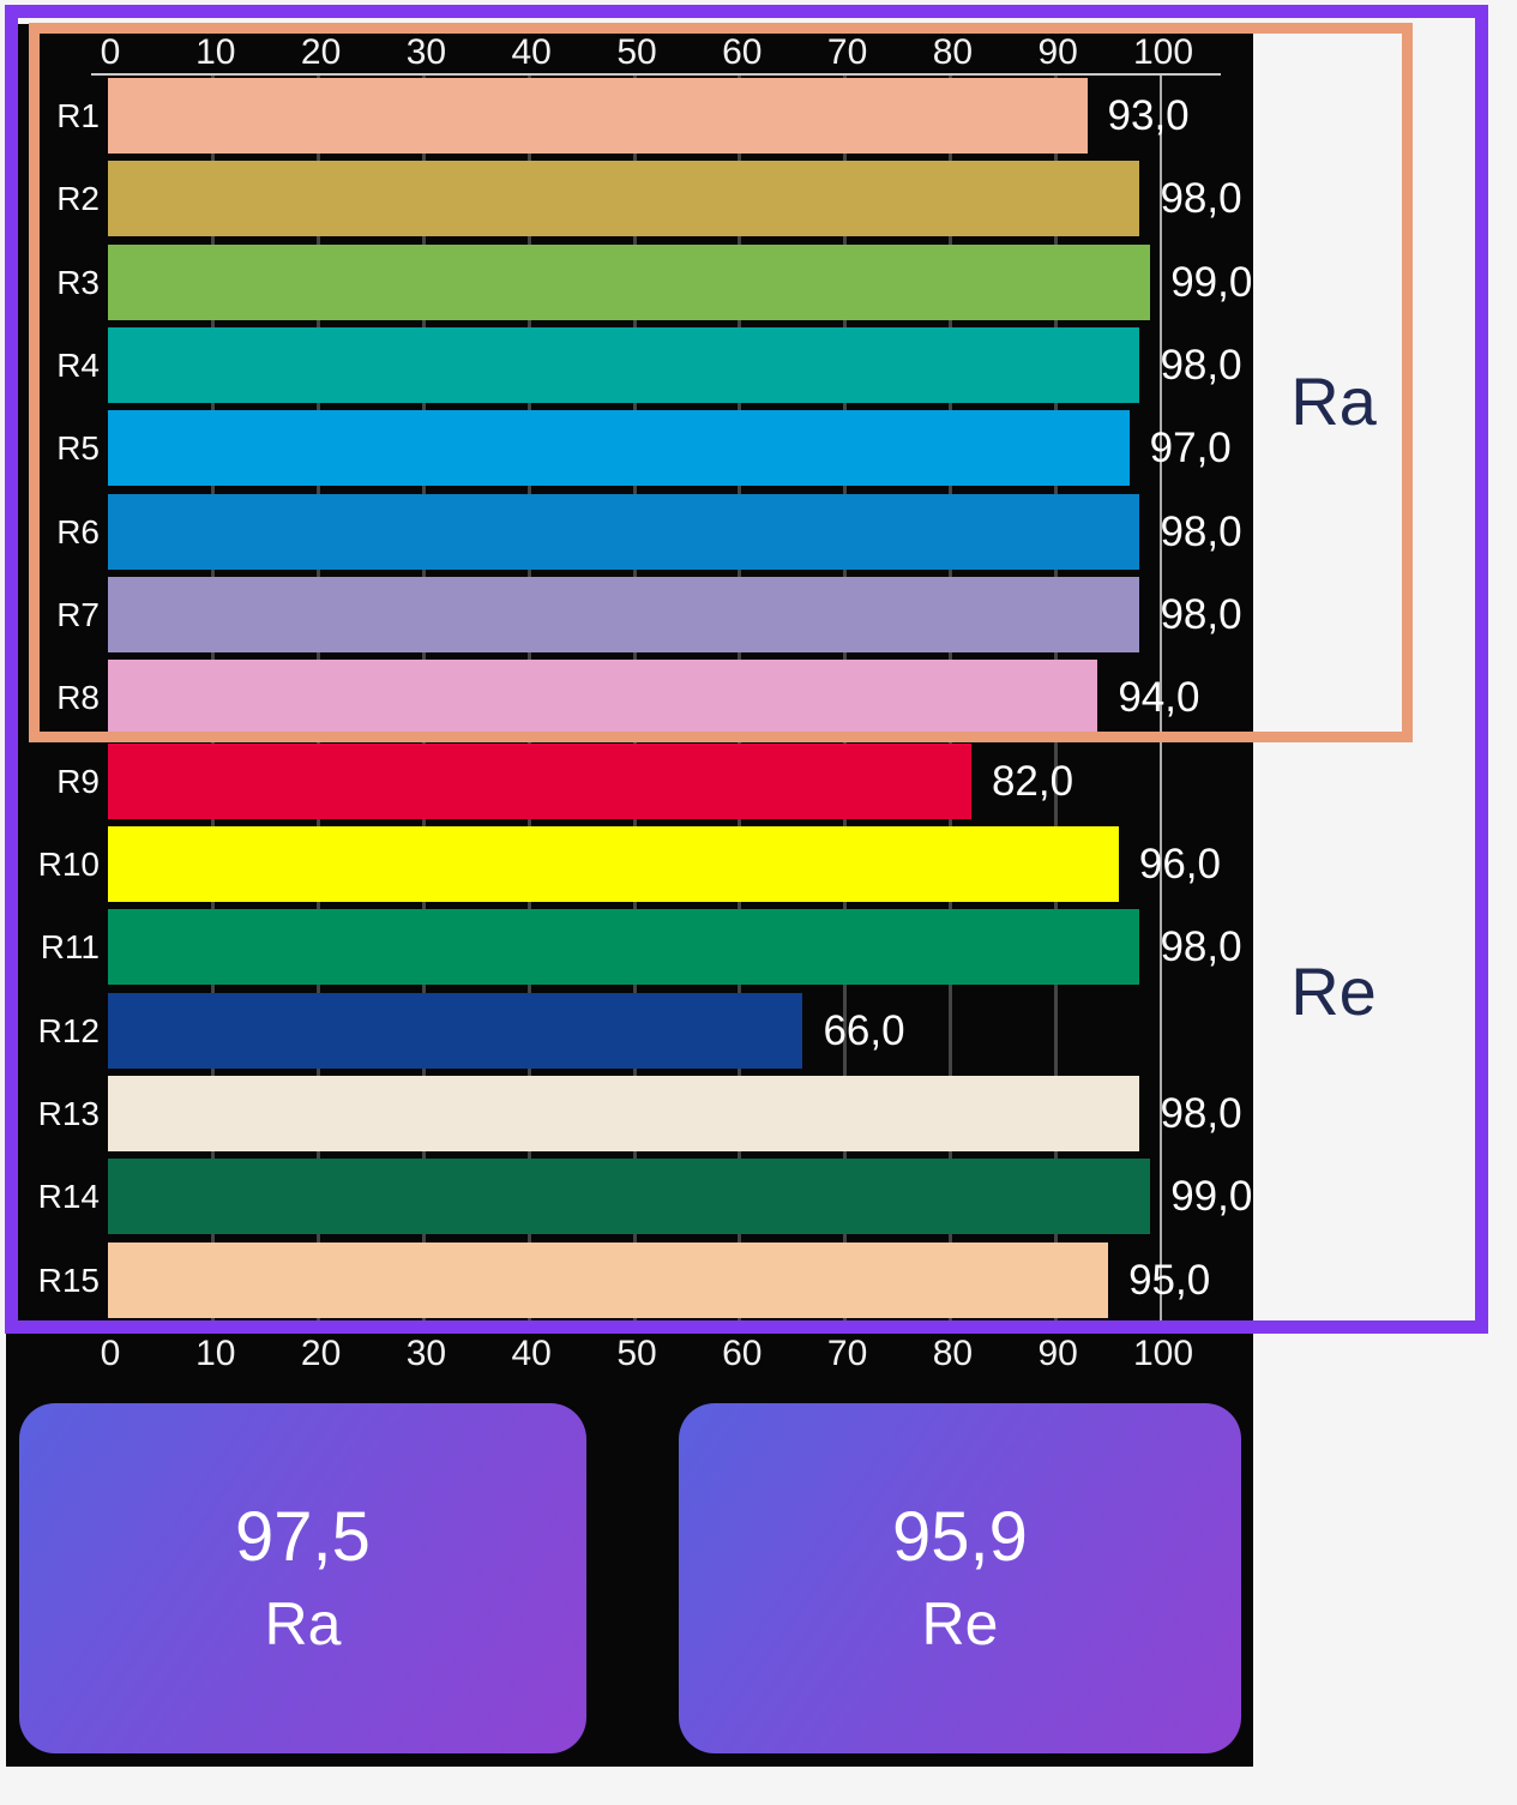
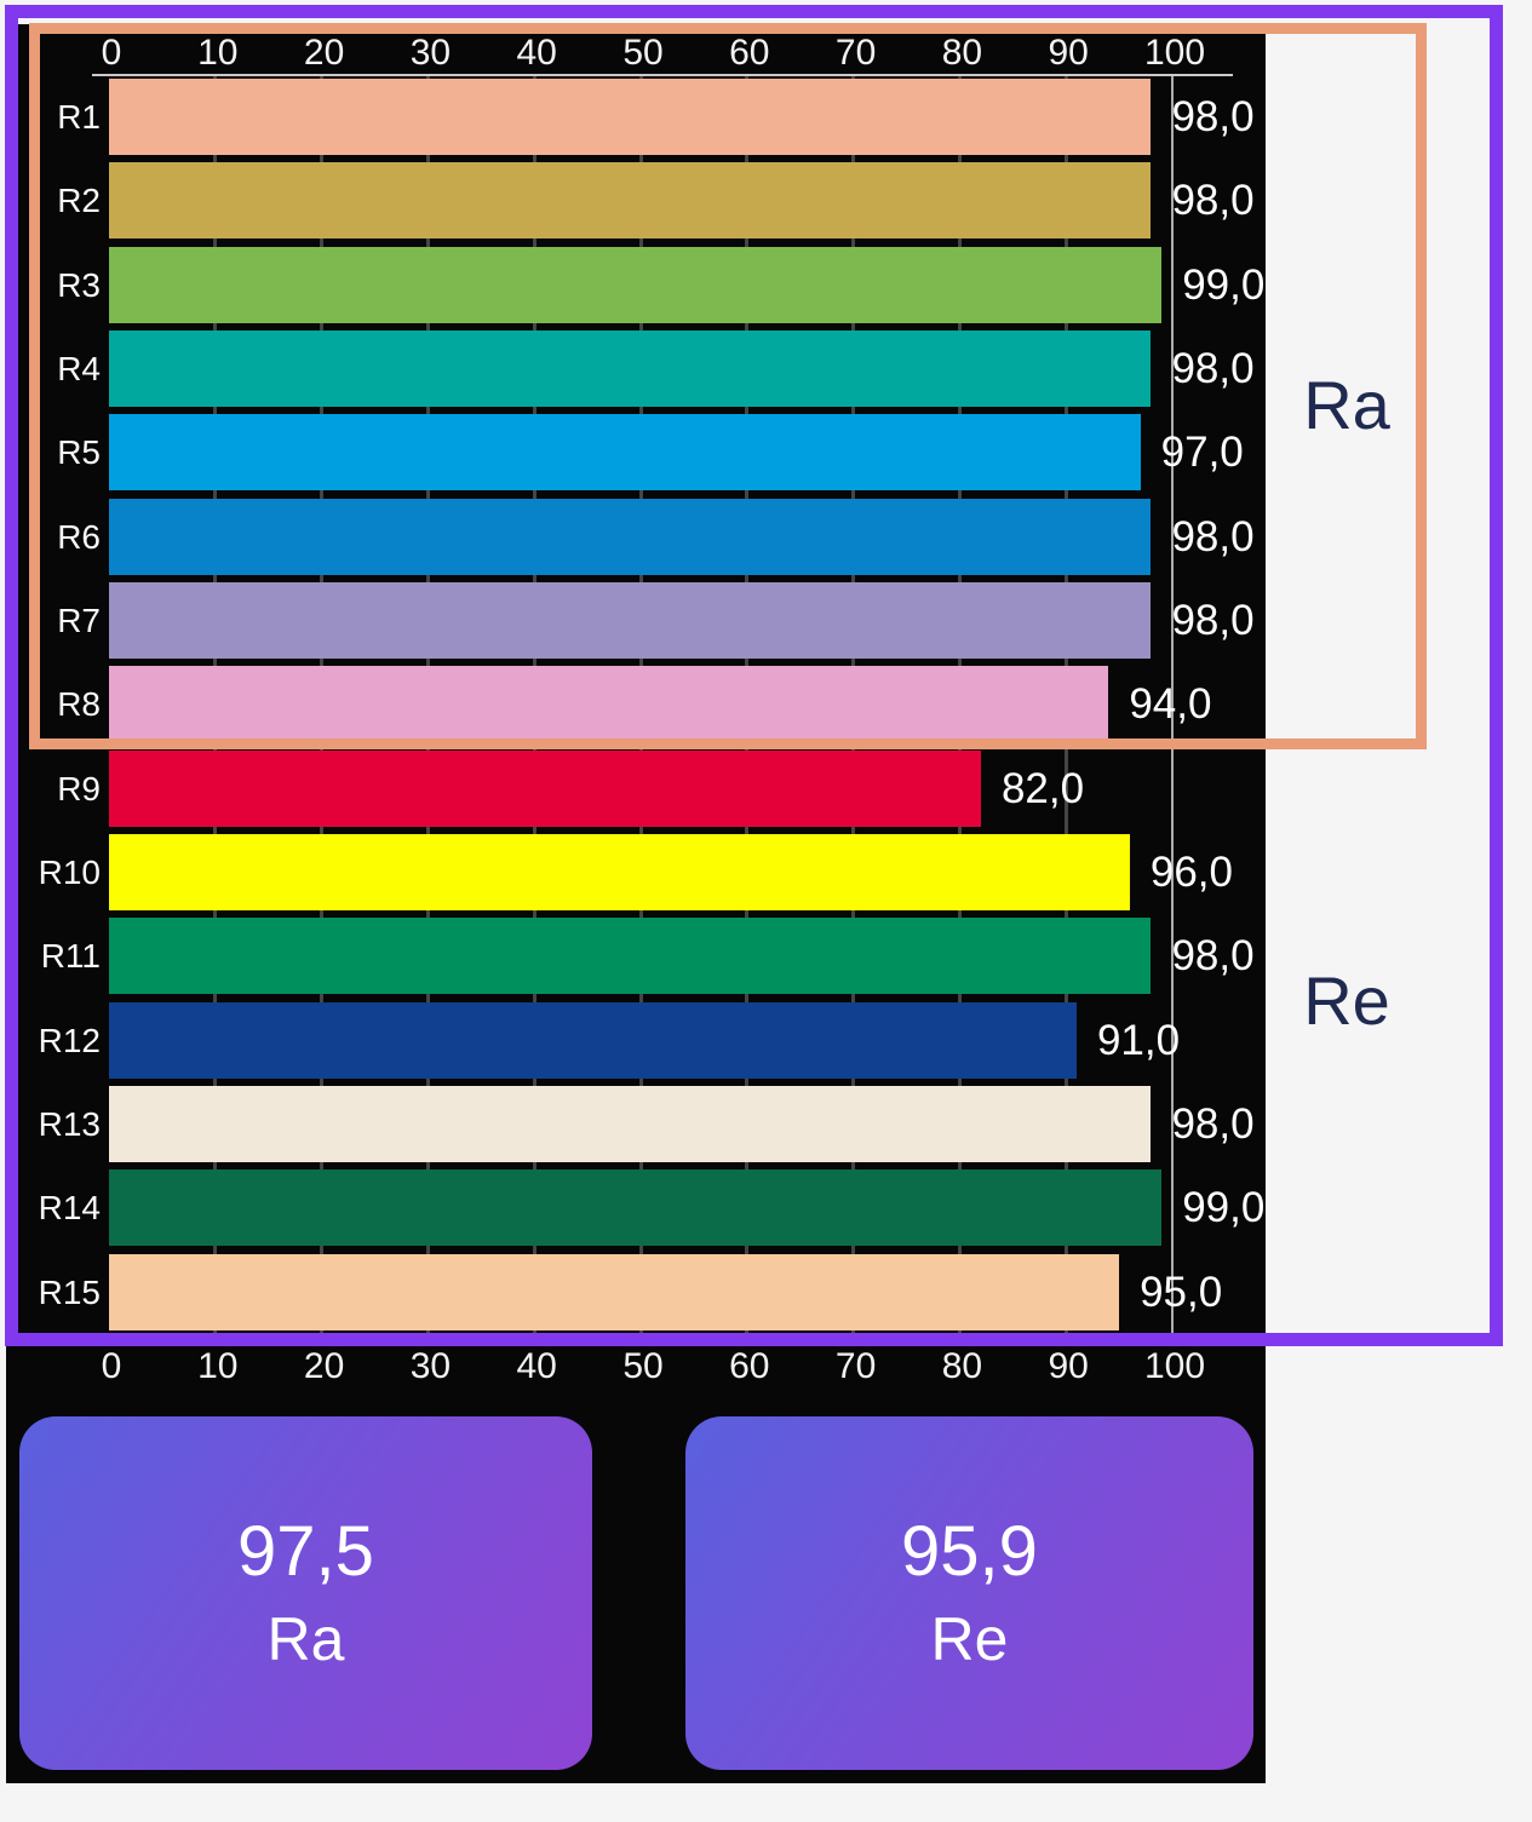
R1: 93,0 -> 98,0
R12: 66,0 -> 91,0
